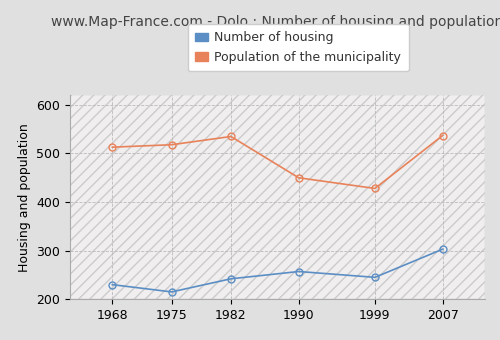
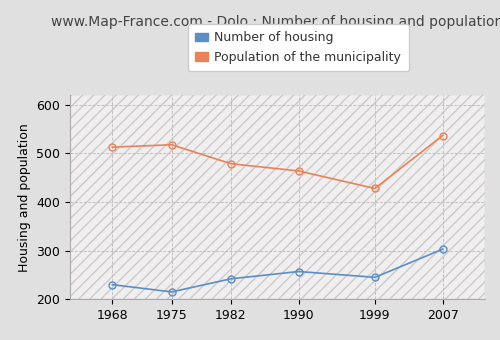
Population of the municipality/1982: 535 -> 479
Population of the municipality/1990: 450 -> 464
